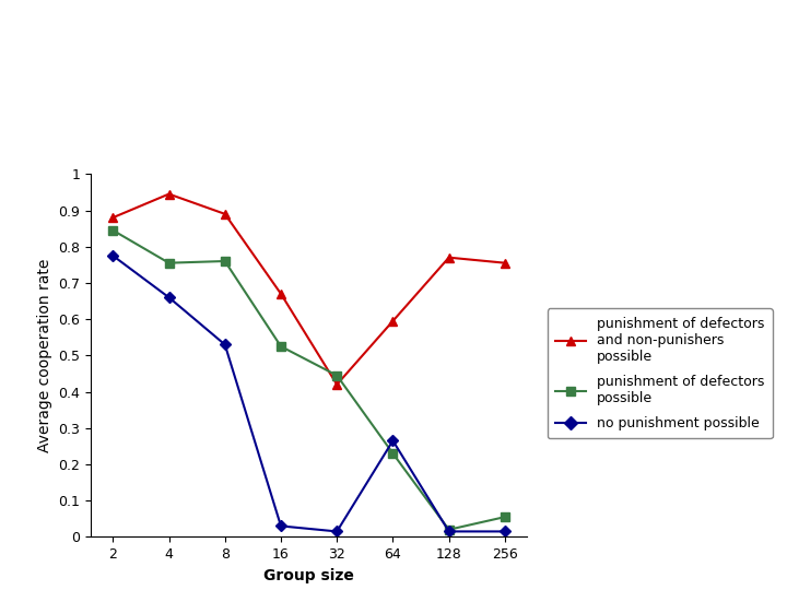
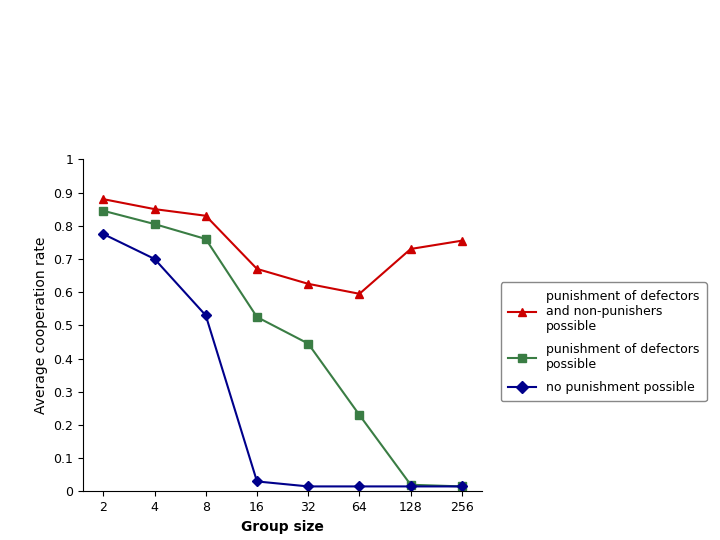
punishment of defectors and non-punishers possible/4: 0.945 -> 0.850
punishment of defectors possible/4: 0.755 -> 0.805
no punishment possible/4: 0.660 -> 0.700
punishment of defectors and non-punishers possible/8: 0.890 -> 0.830
punishment of defectors and non-punishers possible/32: 0.420 -> 0.625
no punishment possible/64: 0.265 -> 0.015
punishment of defectors and non-punishers possible/128: 0.770 -> 0.730
punishment of defectors possible/256: 0.055 -> 0.015
